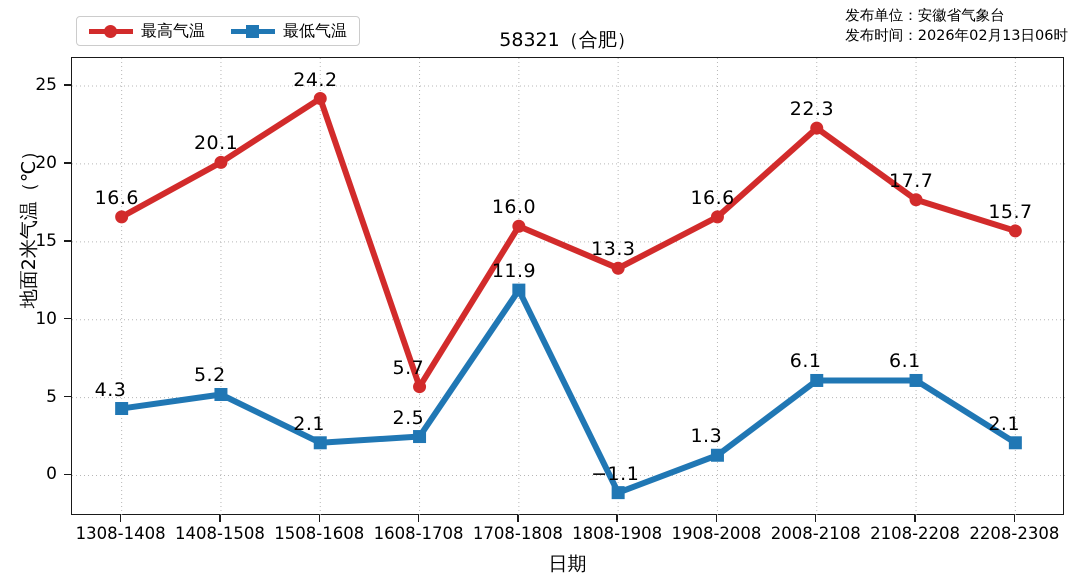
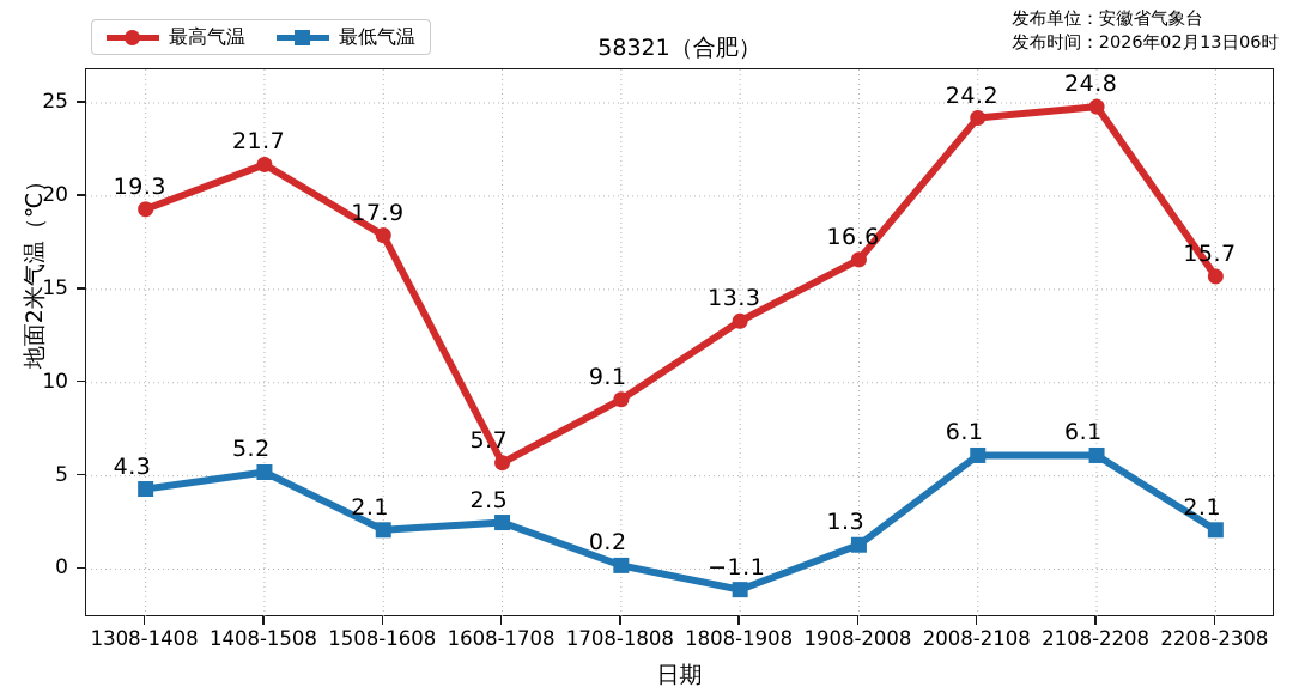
最高气温/1308-1408: 16.6 -> 19.3
最高气温/1408-1508: 20.1 -> 21.7
最高气温/1508-1608: 24.2 -> 17.9
最高气温/1708-1808: 16.0 -> 9.1
最低气温/1708-1808: 11.9 -> 0.2
最高气温/2008-2108: 22.3 -> 24.2
最高气温/2108-2208: 17.7 -> 24.8
